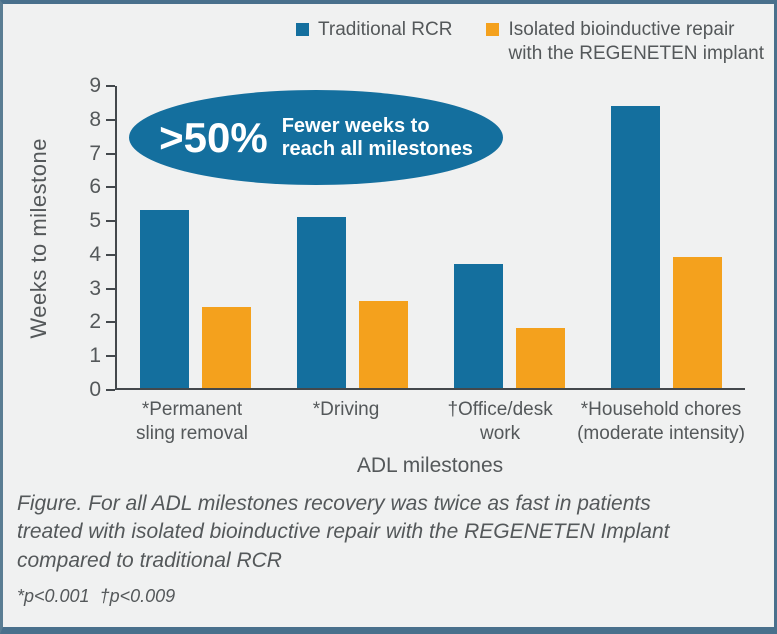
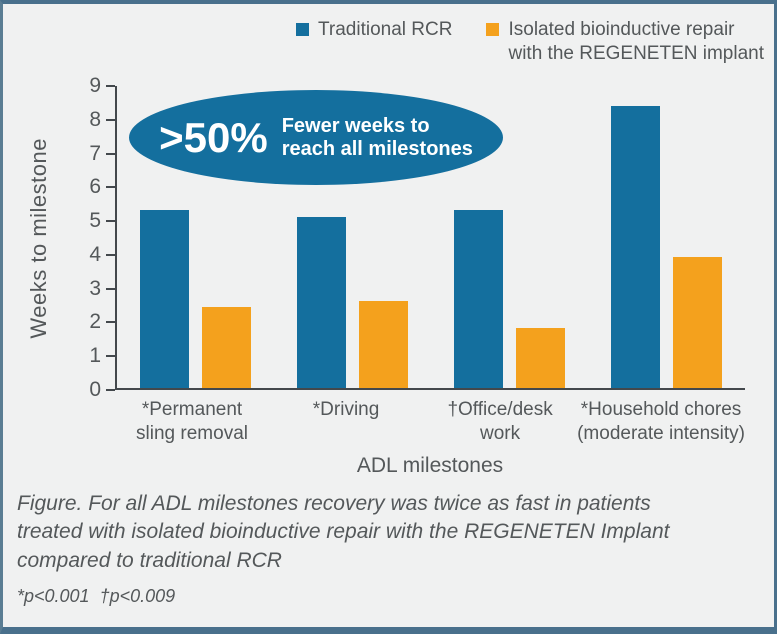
Traditional RCR/†Office/desk work: 3.7 -> 5.3
